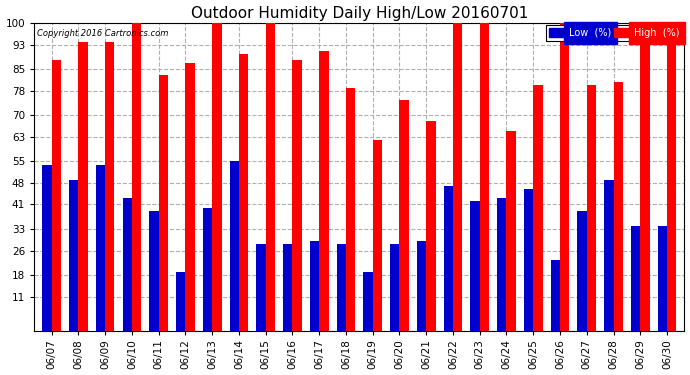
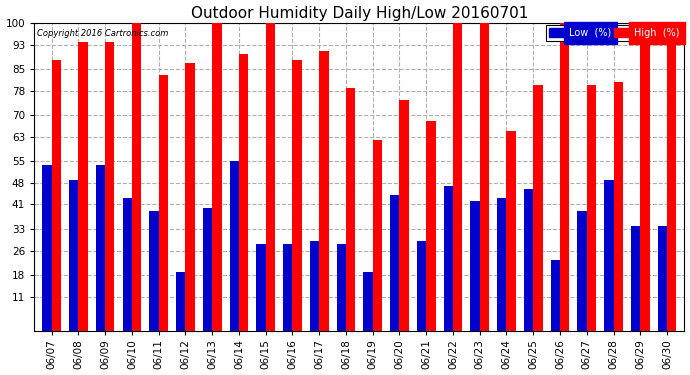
Low (%)/06/20: 28 -> 44
